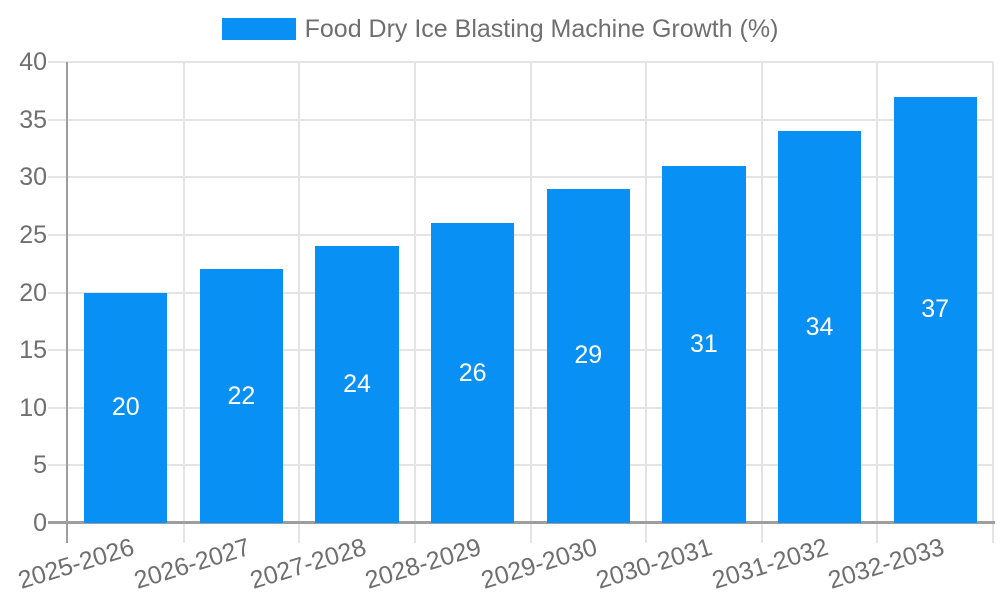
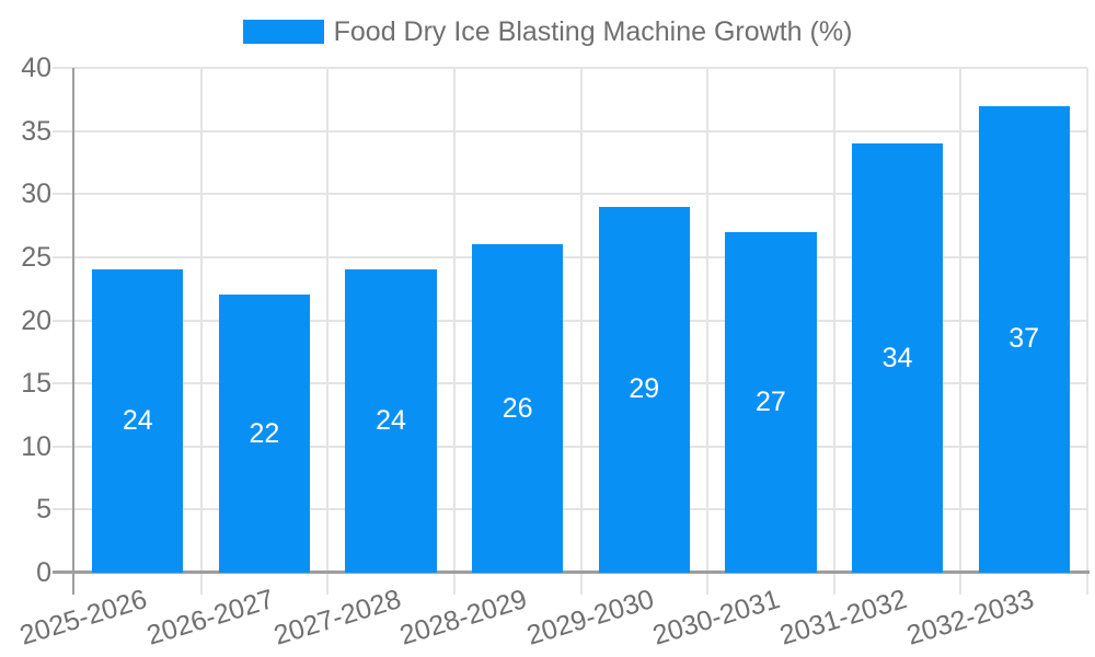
2025-2026: 20 -> 24
2030-2031: 31 -> 27
